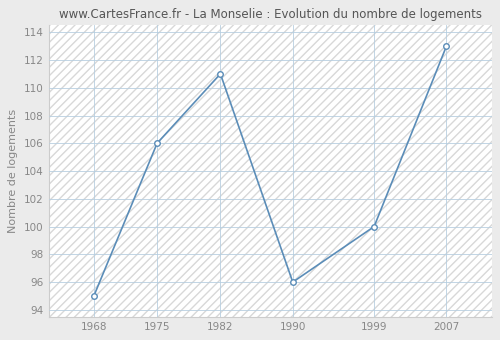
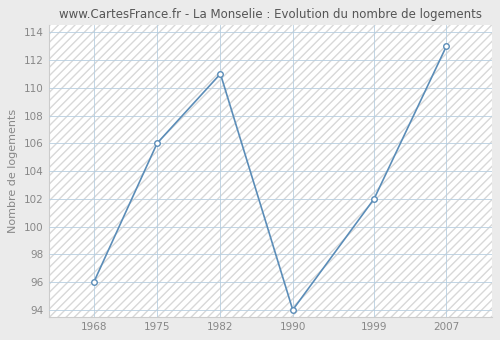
1968: 95 -> 96
1990: 96 -> 94
1999: 100 -> 102
